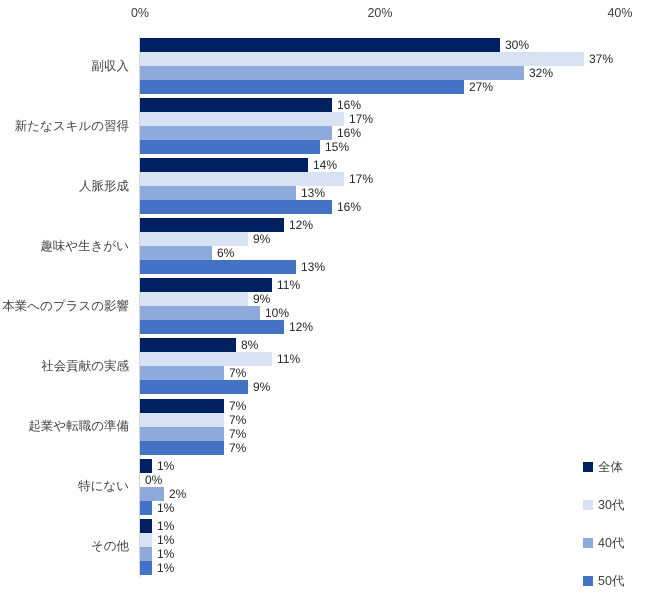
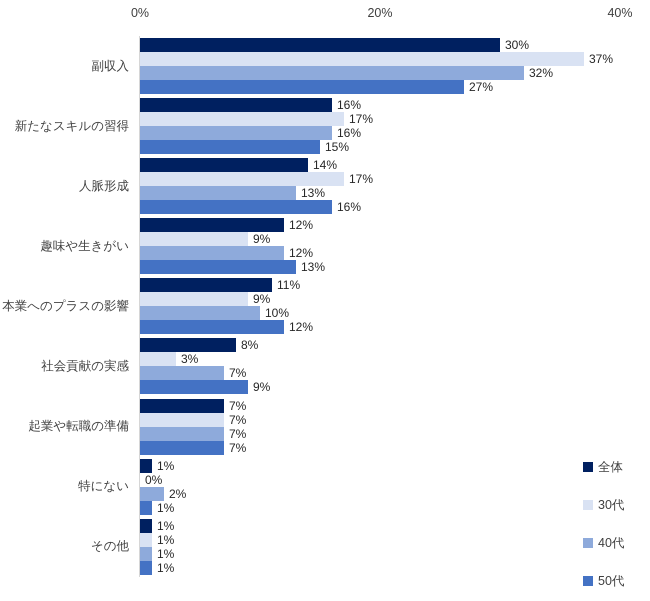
40代/趣味や生きがい: 6% -> 12%
30代/社会貢献の実感: 11% -> 3%
